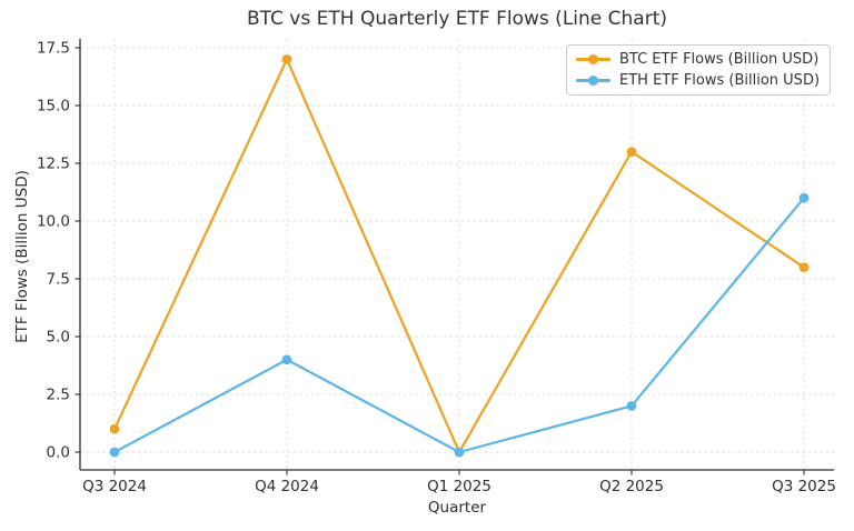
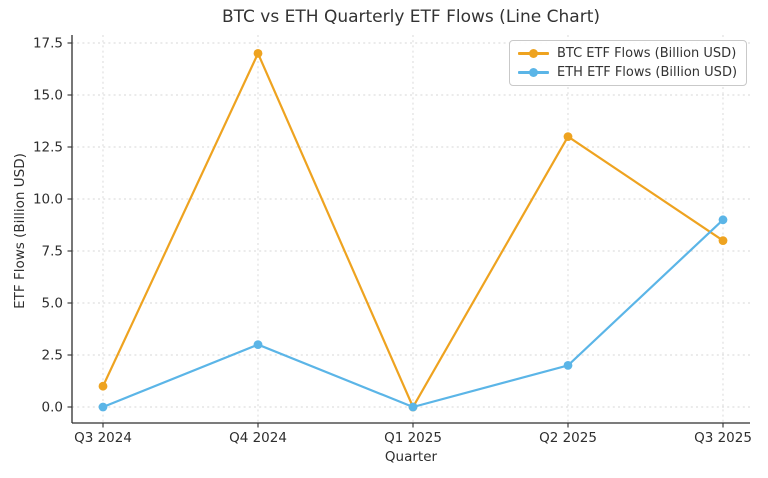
ETH ETF Flows (Billion USD)/Q4 2024: 4 -> 3
ETH ETF Flows (Billion USD)/Q3 2025: 11 -> 9
